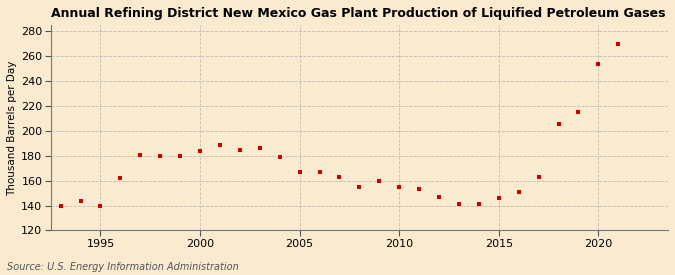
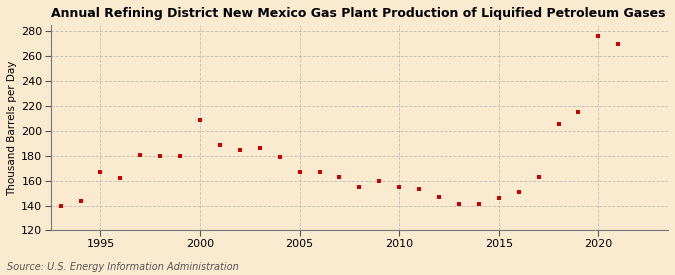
1995: 140 -> 167
2000: 184 -> 209
2020: 254 -> 276
